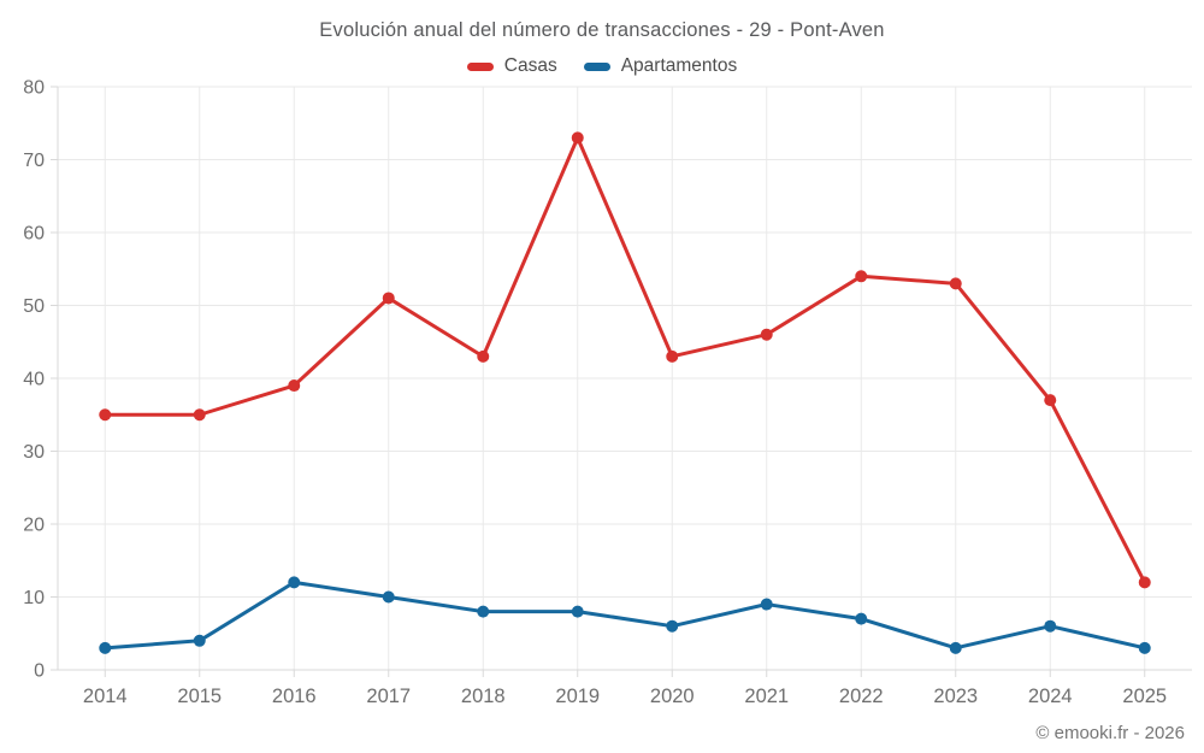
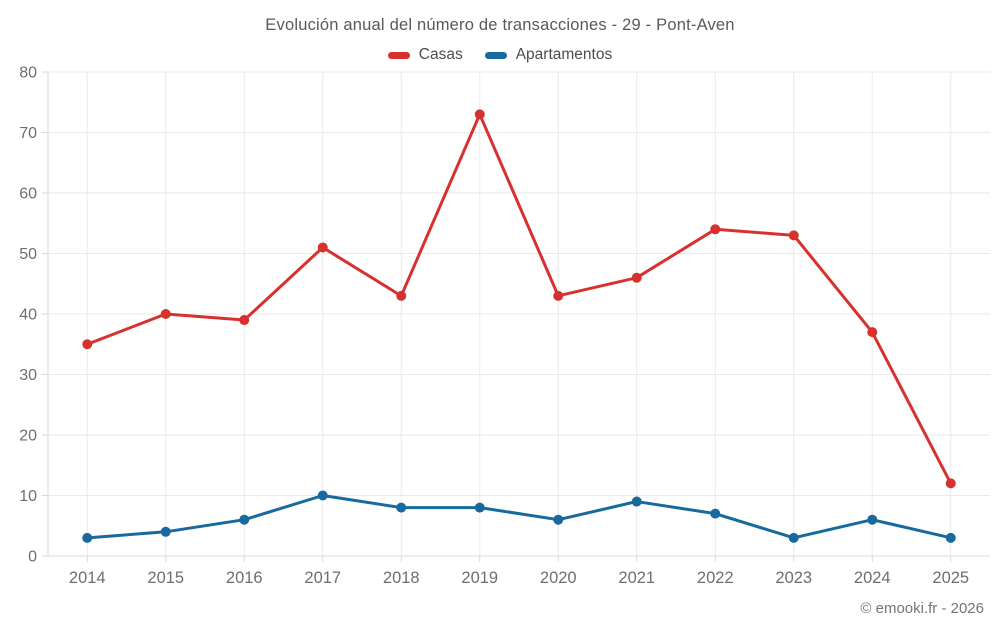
Casas/2015: 35 -> 40
Apartamentos/2016: 12 -> 6
